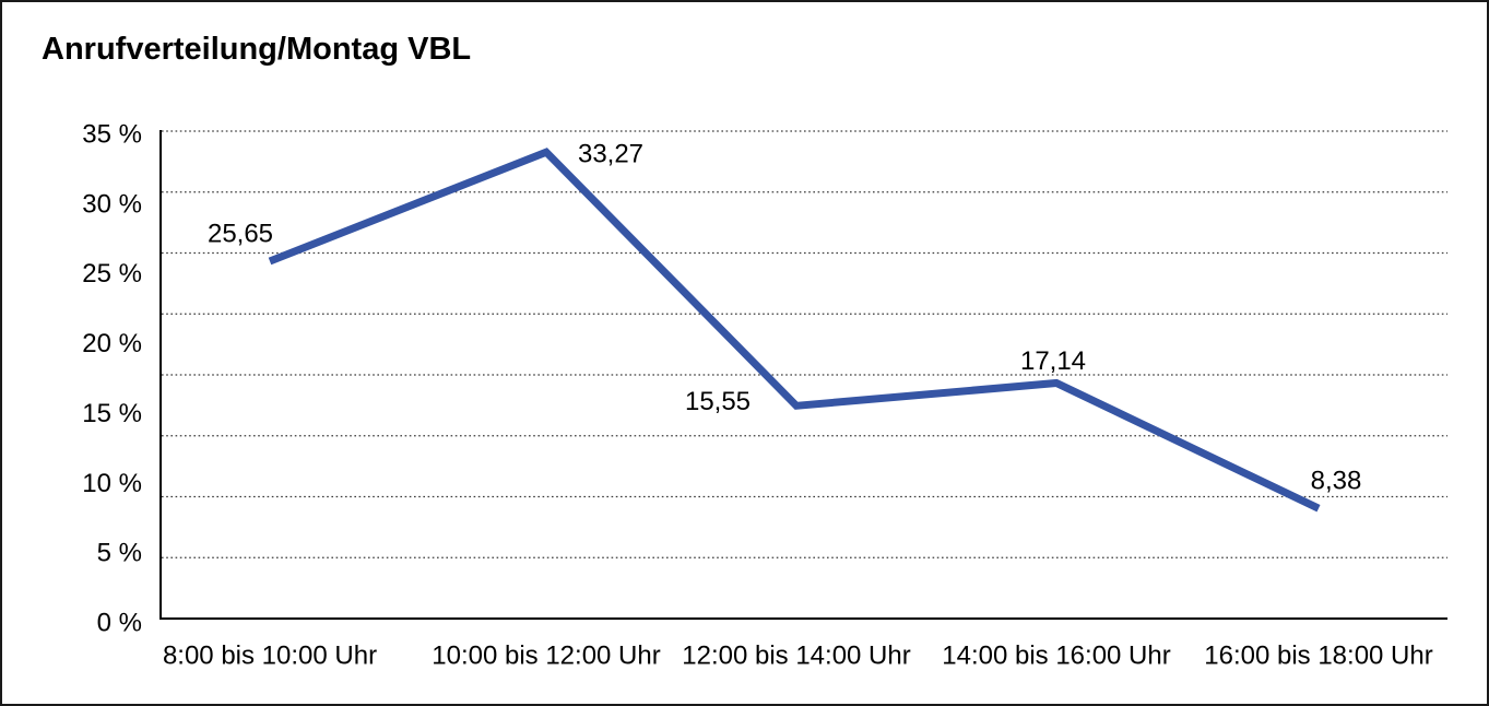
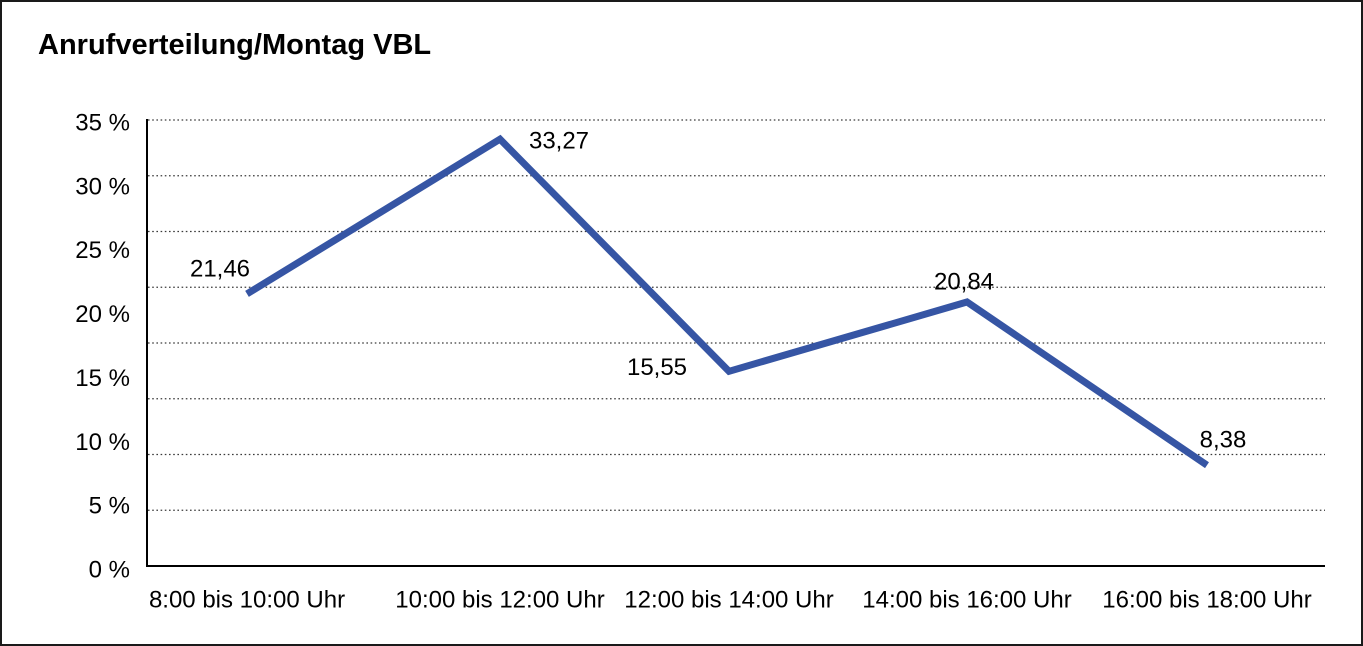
8:00 bis 10:00 Uhr: 25,65 -> 21,46
14:00 bis 16:00 Uhr: 17,14 -> 20,84
